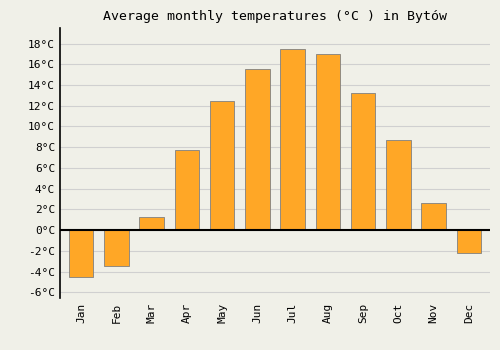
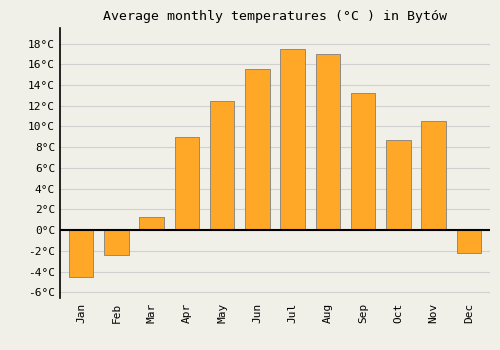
Feb: -3.5°C -> -2.4°C
Apr: 7.7°C -> 9.0°C
Nov: 2.6°C -> 10.5°C
